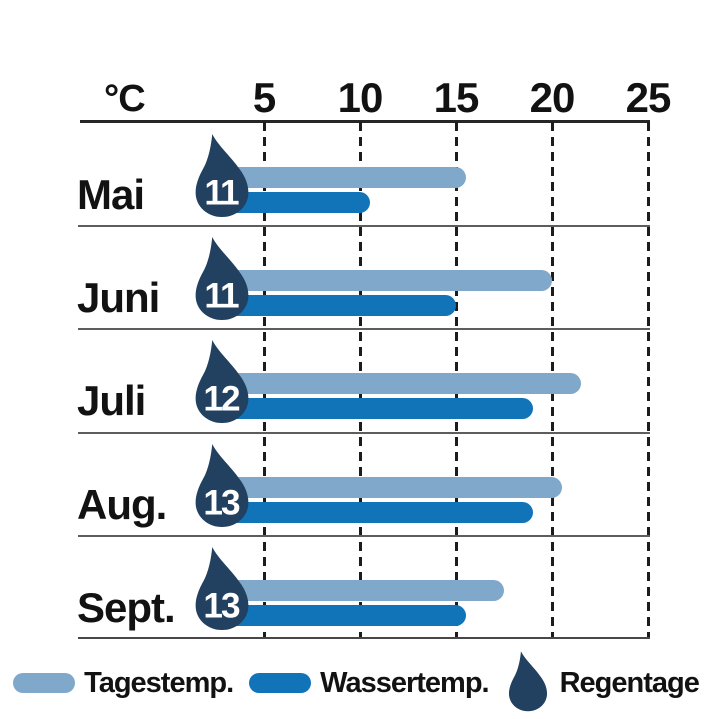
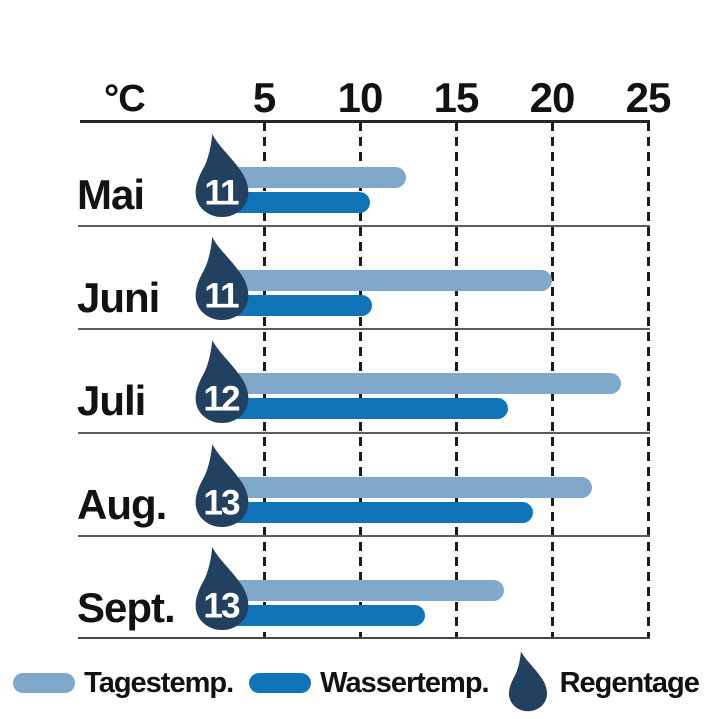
Tagestemp./Mai: 15.5 -> 12.4
Wassertemp./Juni: 15.0 -> 10.6
Tagestemp./Juli: 21.5 -> 23.6
Wassertemp./Juli: 19.0 -> 17.7
Tagestemp./Aug.: 20.5 -> 22.1
Wassertemp./Sept.: 15.5 -> 13.4
